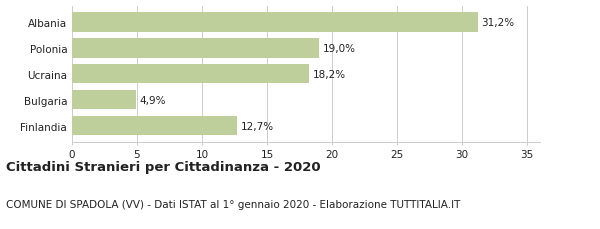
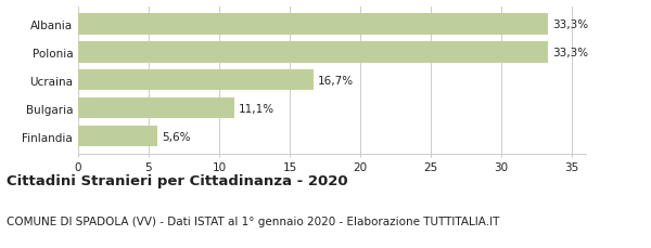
Albania: 31,2% -> 33,3%
Polonia: 19,0% -> 33,3%
Ucraina: 18,2% -> 16,7%
Bulgaria: 4,9% -> 11,1%
Finlandia: 12,7% -> 5,6%
